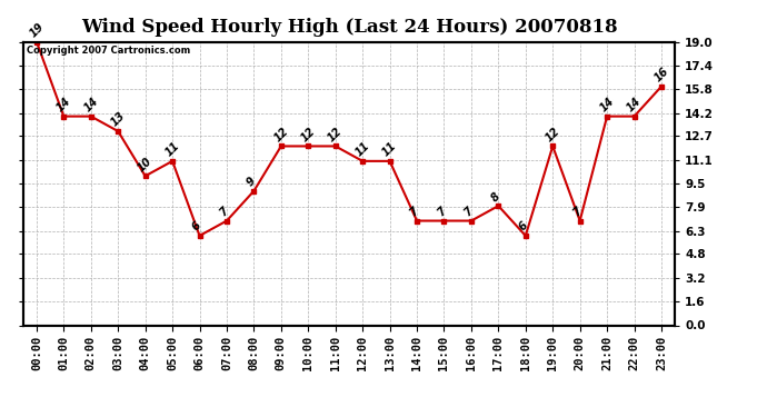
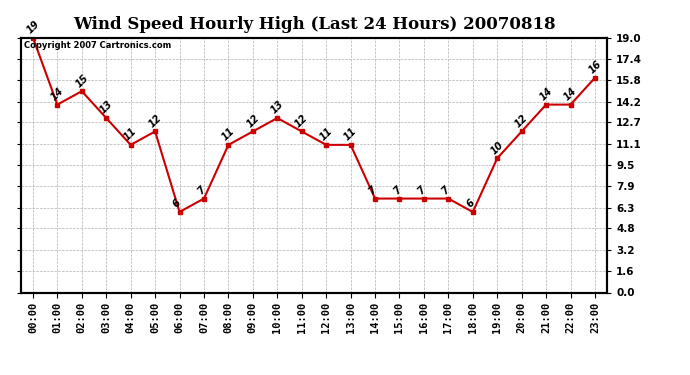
02:00: 14 -> 15
04:00: 10 -> 11
05:00: 11 -> 12
08:00: 9 -> 11
10:00: 12 -> 13
17:00: 8 -> 7
19:00: 12 -> 10
20:00: 7 -> 12
